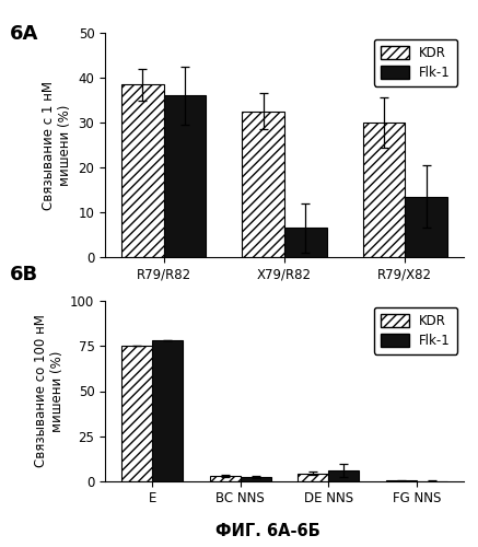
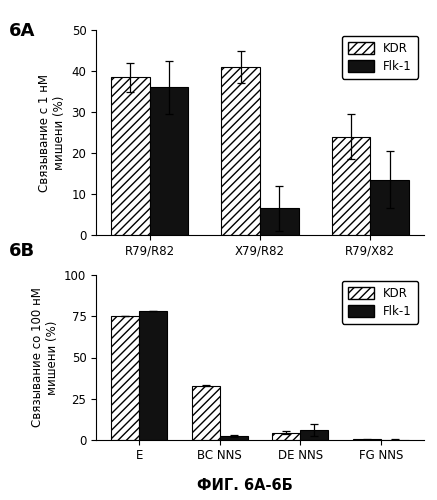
KDR/X79/R82: 32.5 -> 41.0
KDR/R79/X82: 30.0 -> 24.0
KDR/BC NNS: 3 -> 33
